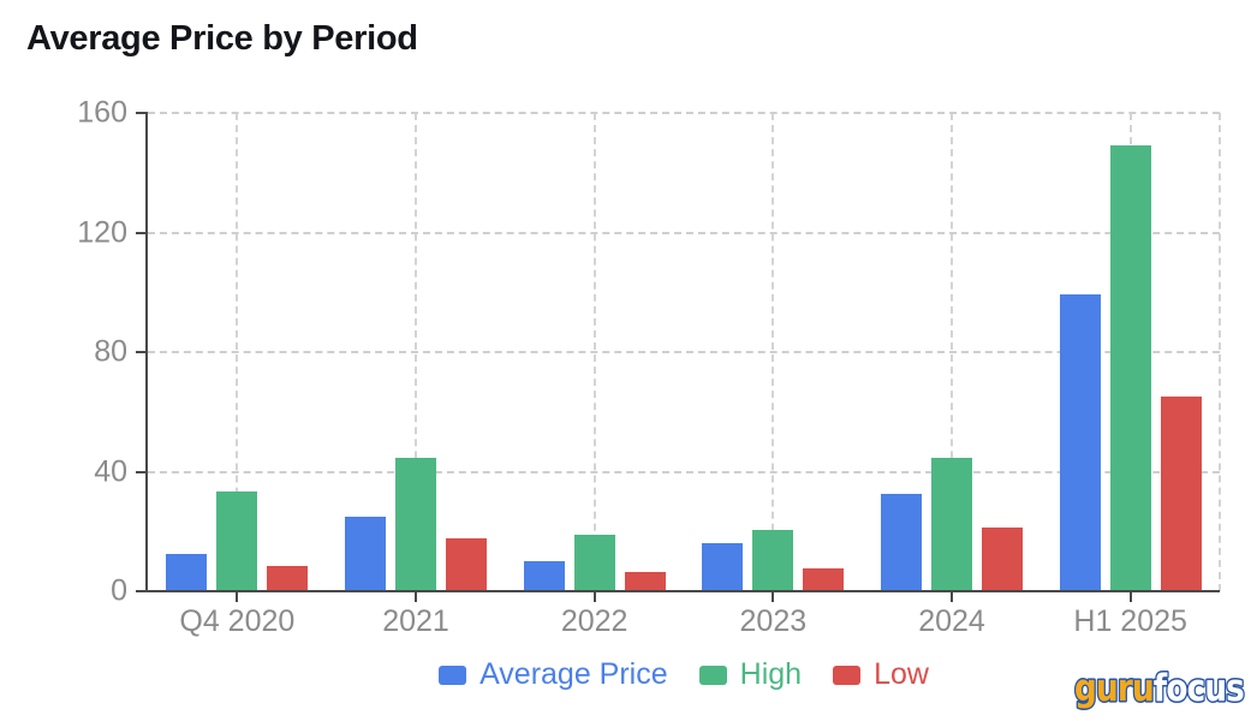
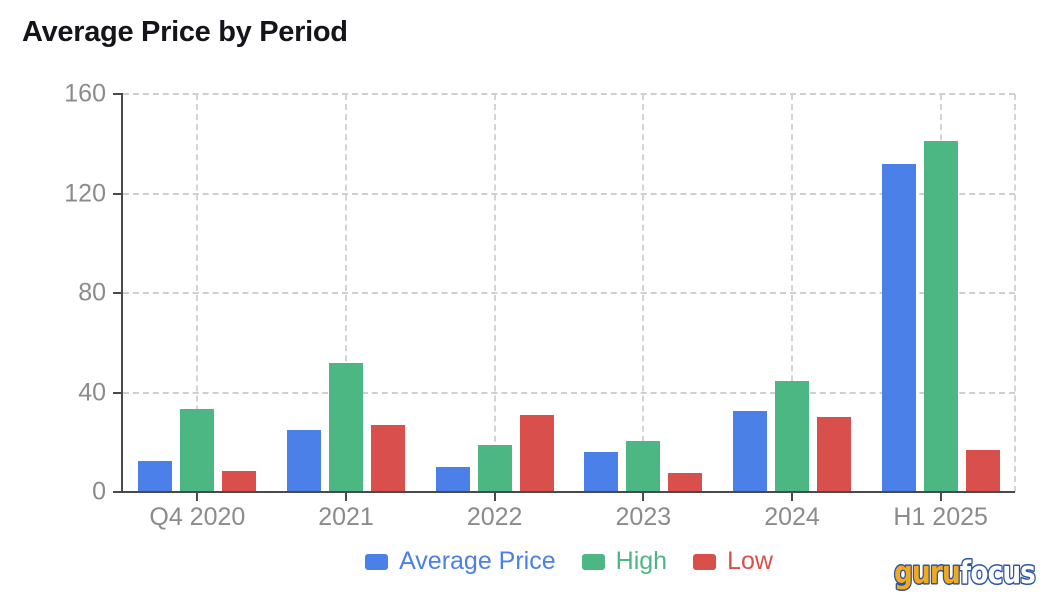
High/2021: 44 -> 52
Low/2021: 18 -> 27
Low/2022: 6 -> 31
Low/2024: 22 -> 30
Average Price/H1 2025: 100 -> 132
High/H1 2025: 149 -> 141
Low/H1 2025: 65 -> 17
